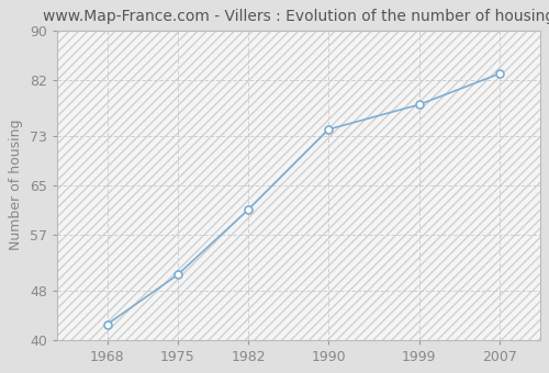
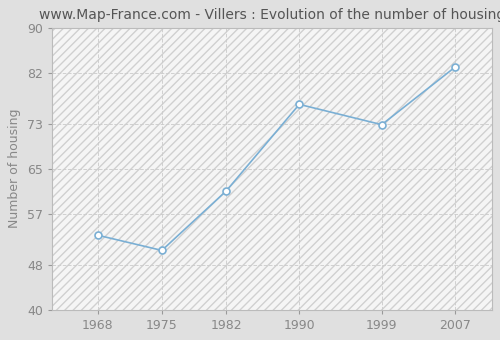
1968: 42.5 -> 53.2
1990: 74.0 -> 76.4
1999: 78.0 -> 72.8
